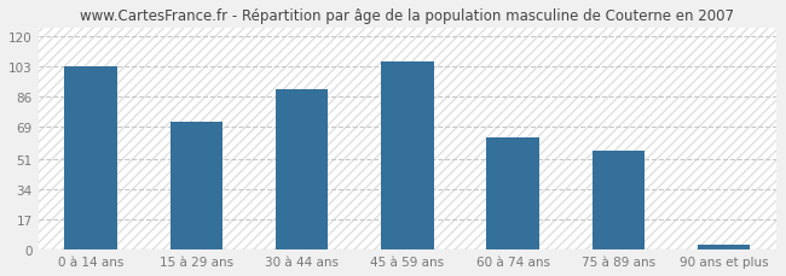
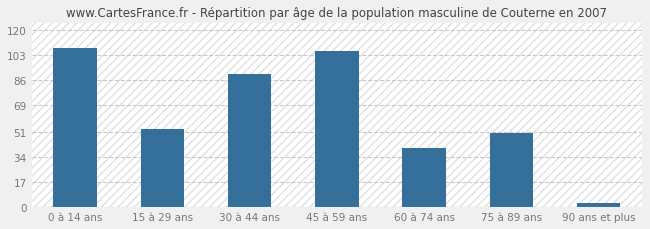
0 à 14 ans: 103 -> 108
15 à 29 ans: 72 -> 53
60 à 74 ans: 63 -> 40
75 à 89 ans: 56 -> 50
